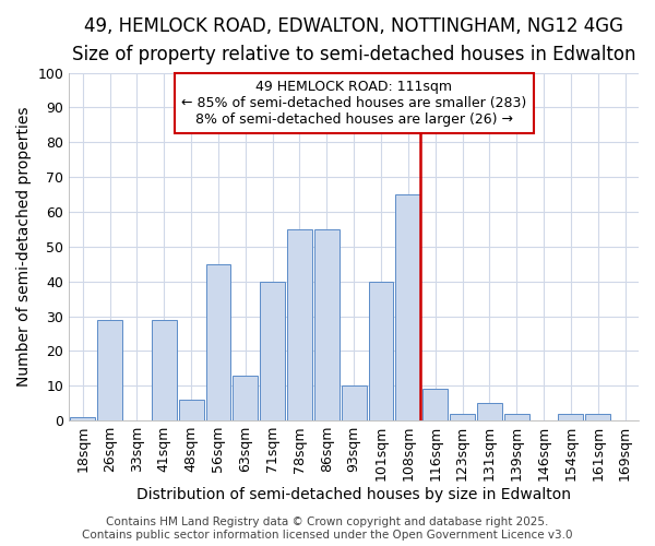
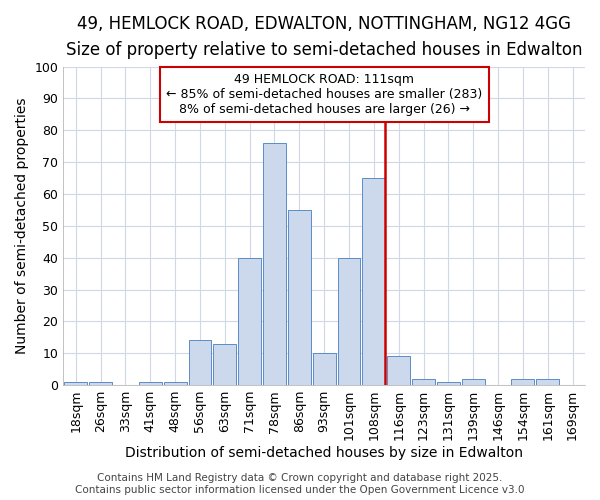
26sqm: 29 -> 1
41sqm: 29 -> 1
48sqm: 6 -> 1
56sqm: 45 -> 14
78sqm: 55 -> 76
131sqm: 5 -> 1
